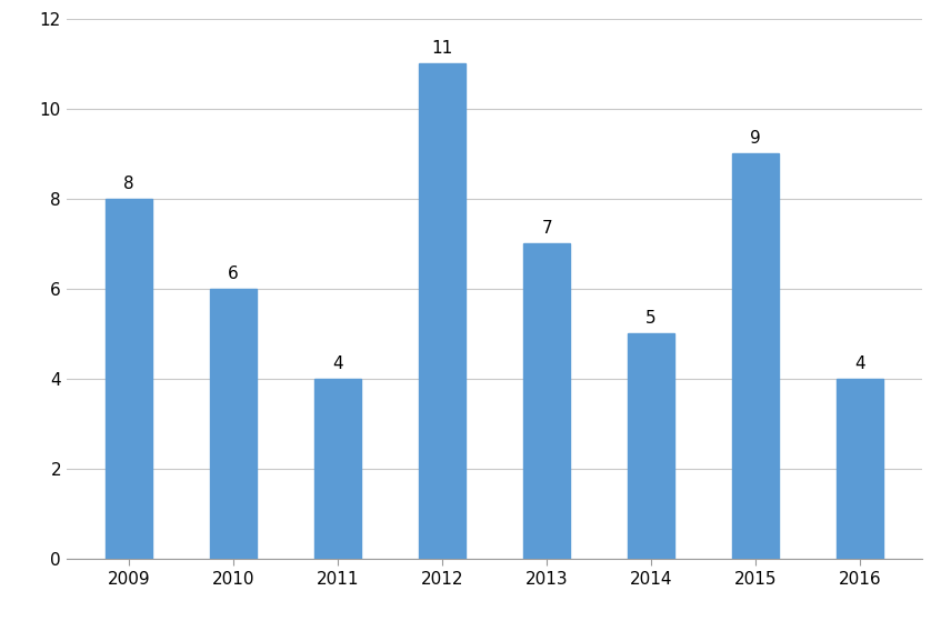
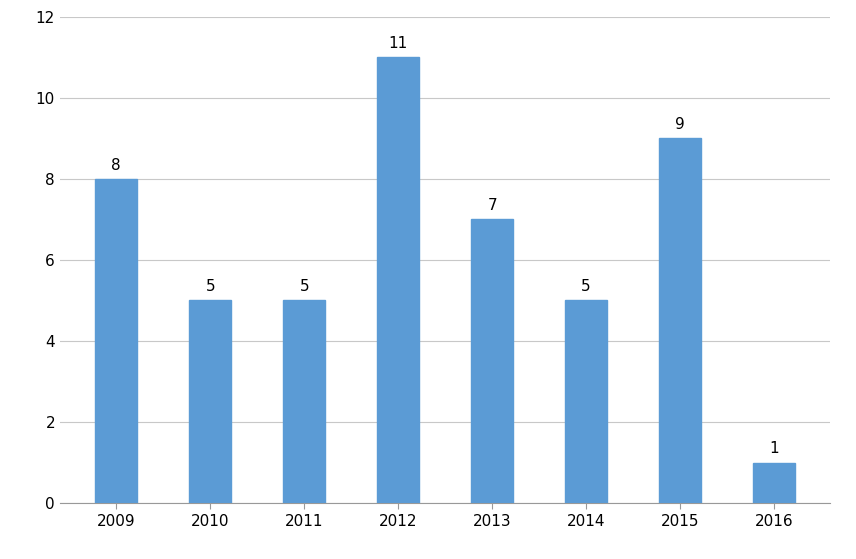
2010: 6 -> 5
2011: 4 -> 5
2016: 4 -> 1
